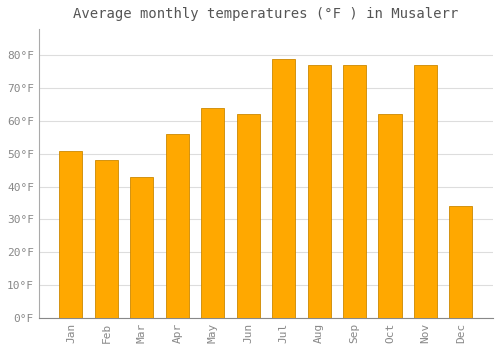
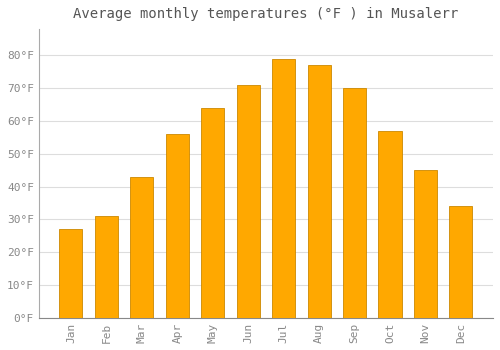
Jan: 51°F -> 27°F
Feb: 48°F -> 31°F
Jun: 62°F -> 71°F
Sep: 77°F -> 70°F
Oct: 62°F -> 57°F
Nov: 77°F -> 45°F
